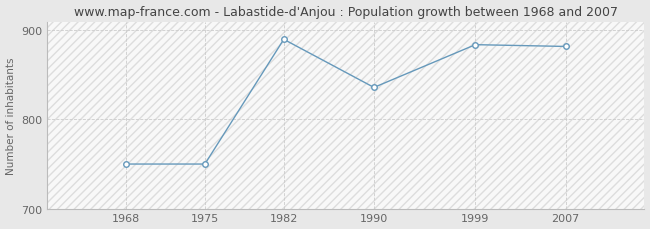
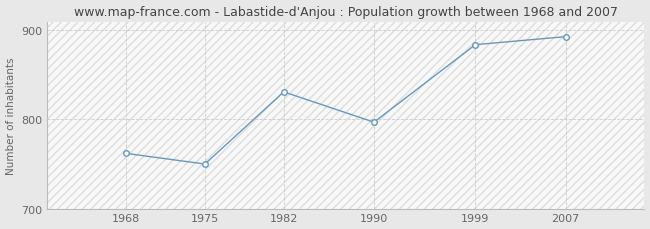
1968: 750 -> 762
1982: 890 -> 831
1990: 836 -> 797
2007: 882 -> 893
